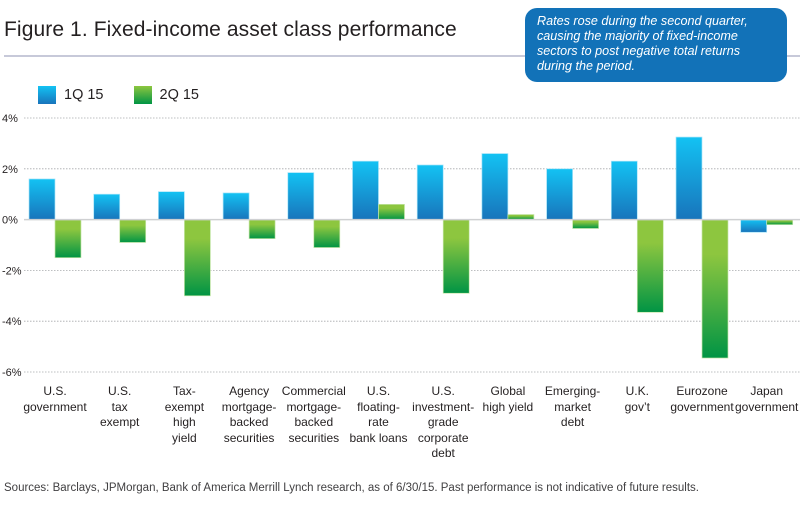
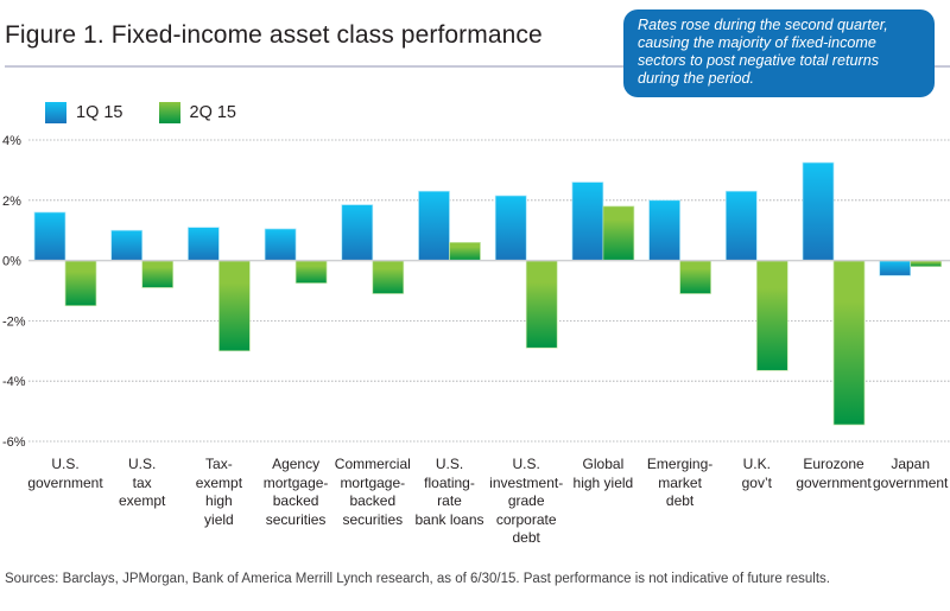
2Q 15/Global high yield: 0.2% -> 1.8%
2Q 15/Emerging- market debt: -0.3% -> -1.1%
